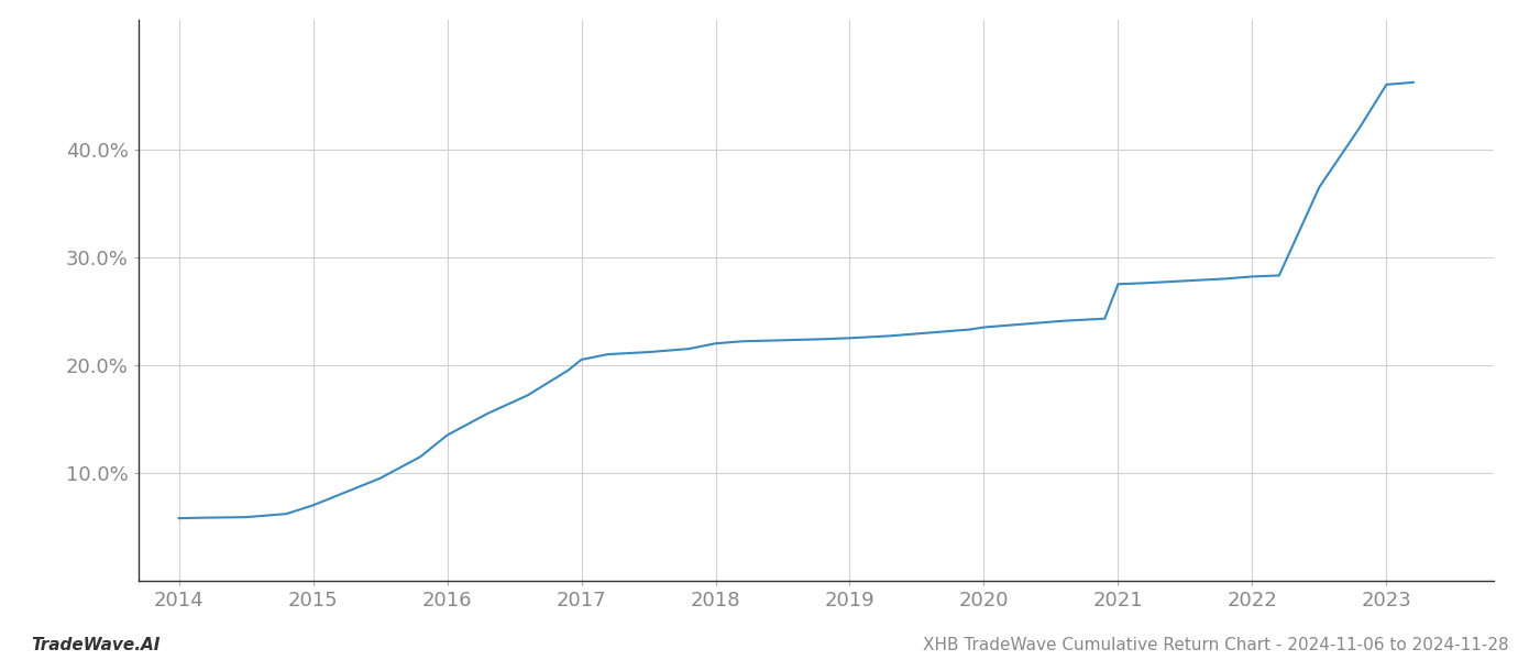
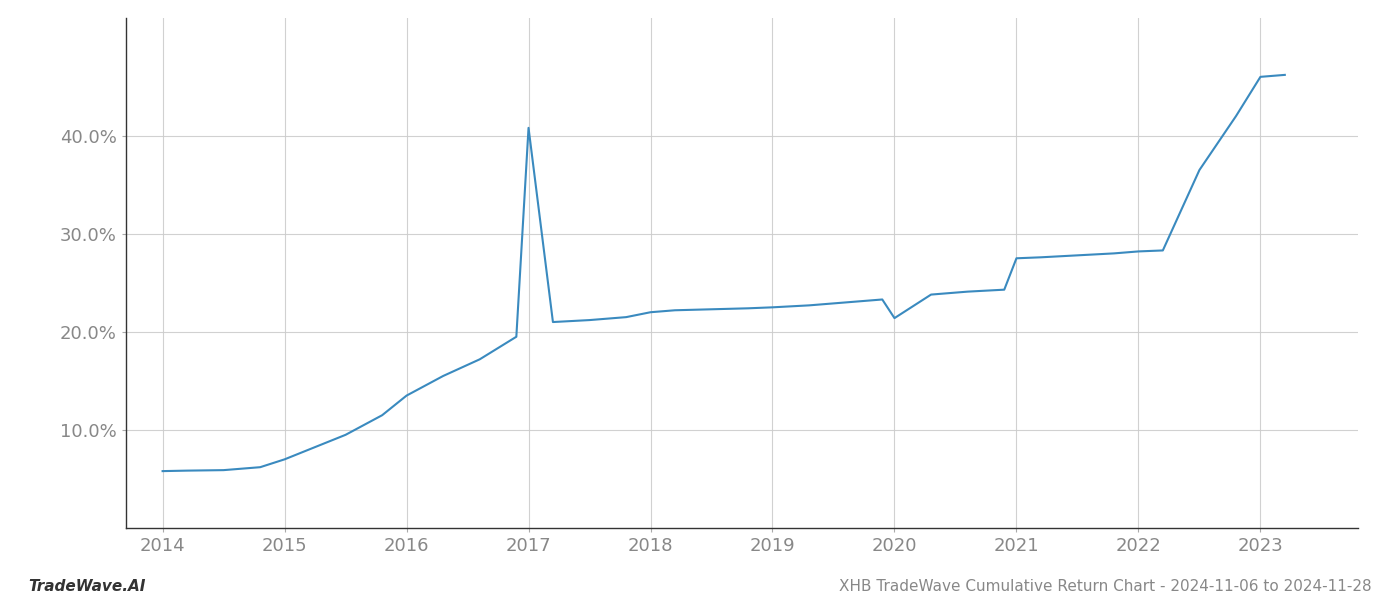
2017: 20.5% -> 40.8%
2020: 23.5% -> 21.4%
